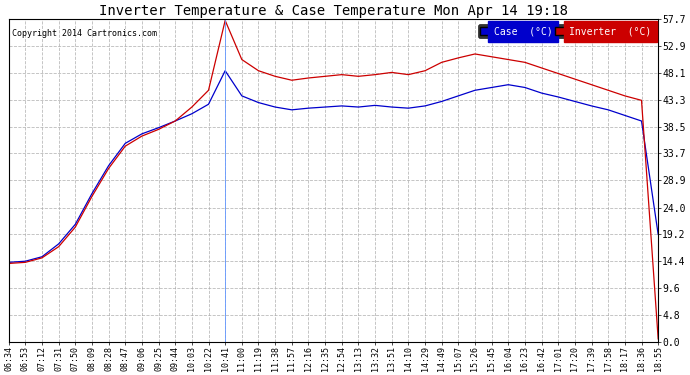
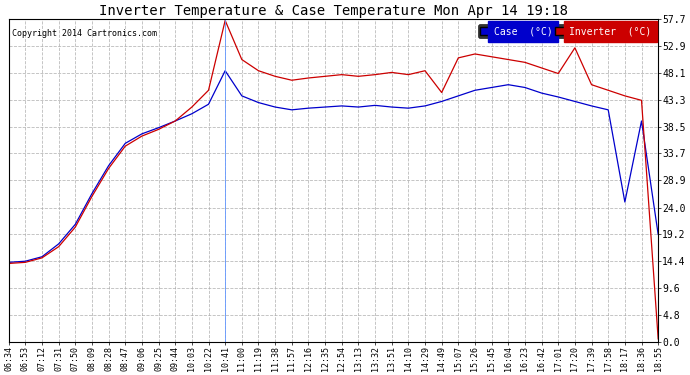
Inverter (°C)/14:49: 50.0 -> 44.6
Inverter (°C)/17:20: 47.0 -> 52.6
Case (°C)/18:17: 40.5 -> 25.0
